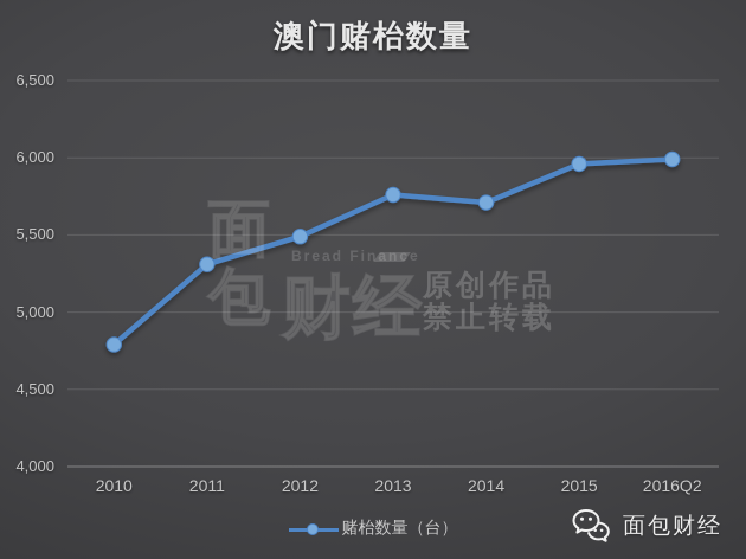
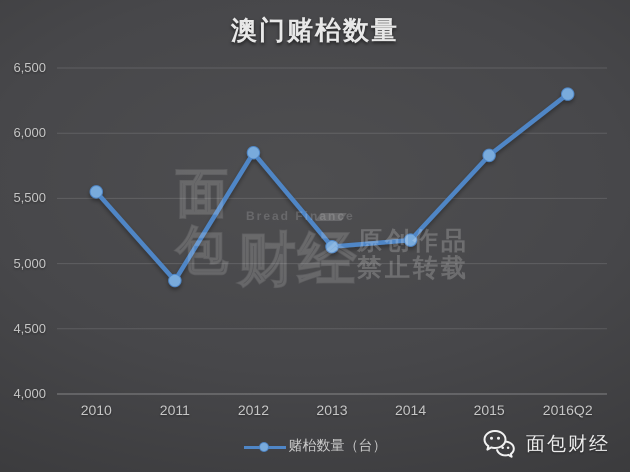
2010: 4790 -> 5550
2011: 5310 -> 4870
2012: 5490 -> 5850
2013: 5760 -> 5130
2014: 5710 -> 5180
2015: 5960 -> 5830
2016Q2: 5990 -> 6300
